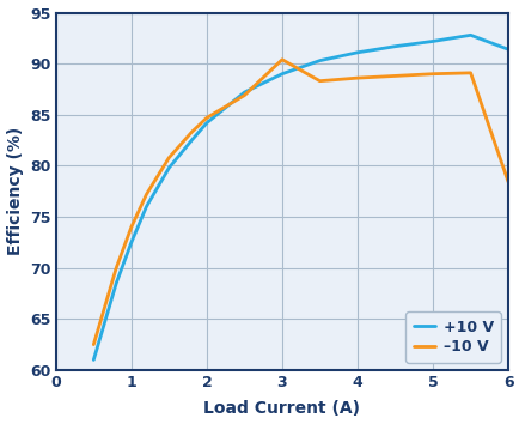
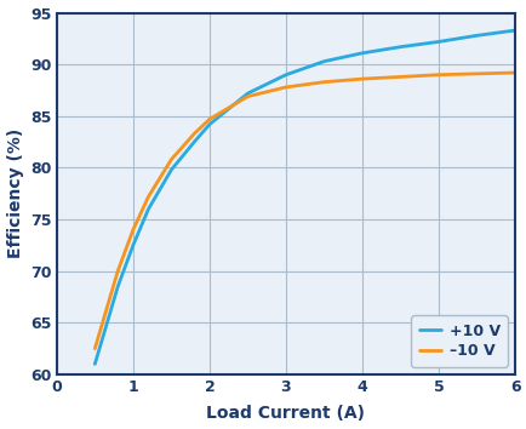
–10 V/3: 90.4 -> 87.8
+10 V/6: 91.4 -> 93.3
–10 V/6: 78.4 -> 89.2
